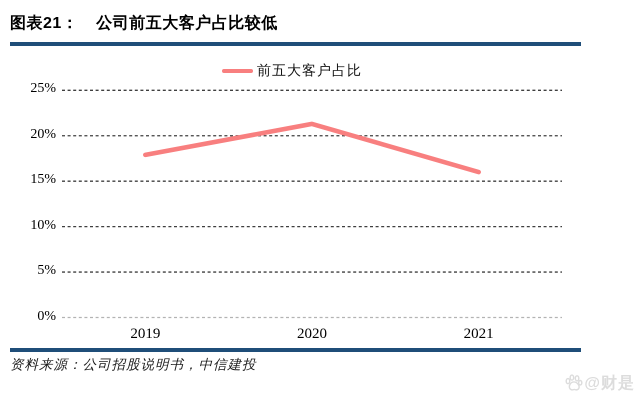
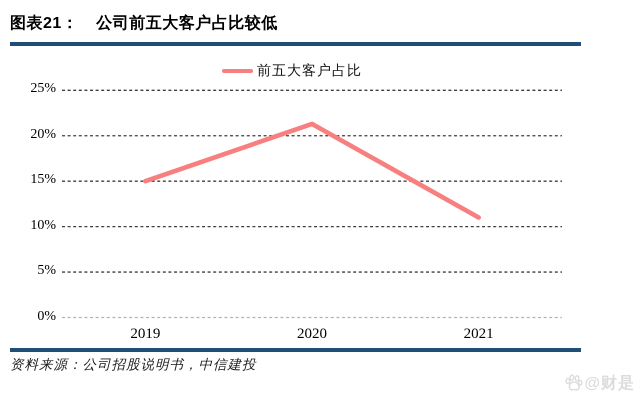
2019: 18% -> 15%
2021: 16% -> 11%
